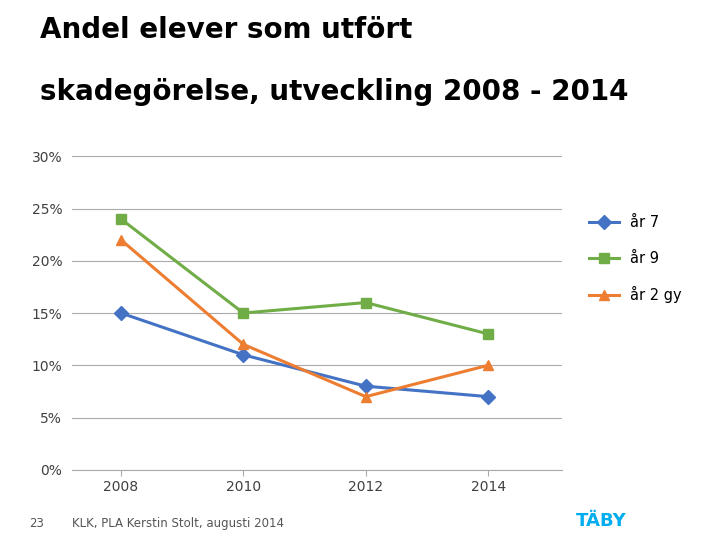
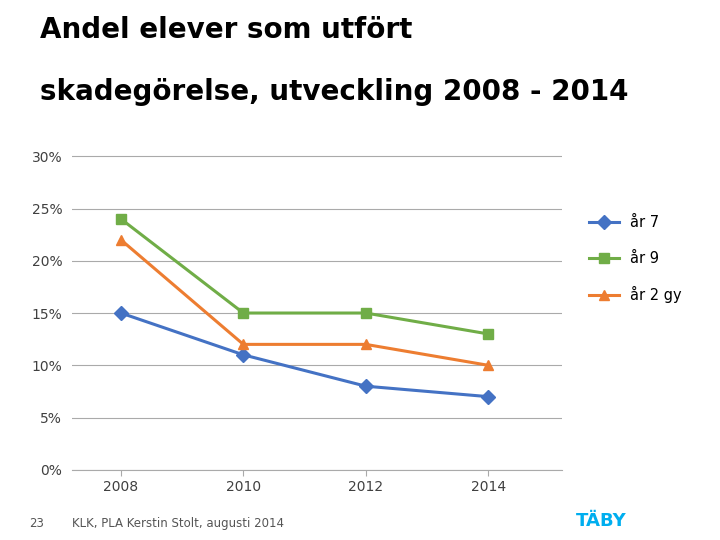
år 9/2012: 16% -> 15%
år 2 gy/2012: 7% -> 12%
